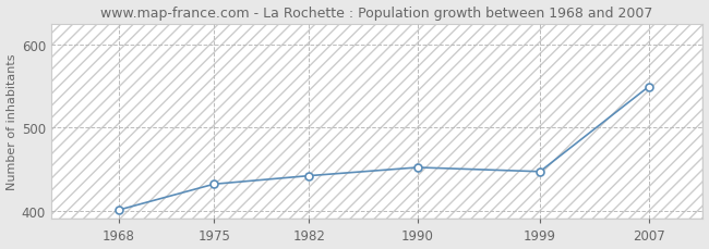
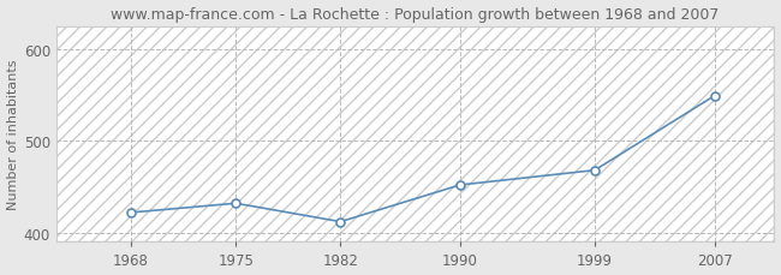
1968: 401 -> 422
1982: 442 -> 412
1999: 447 -> 468
